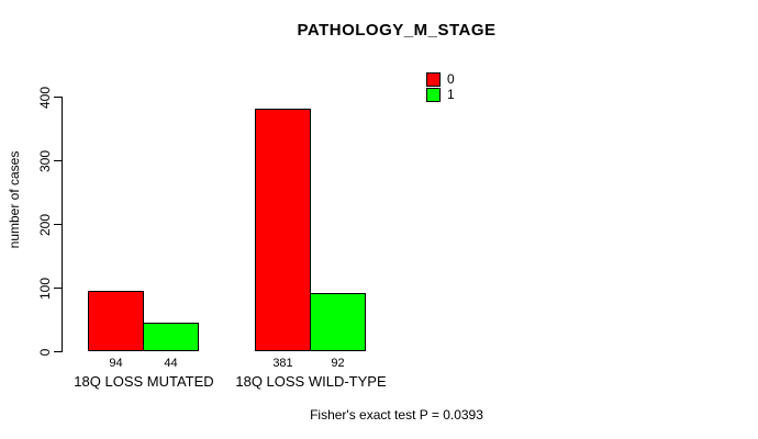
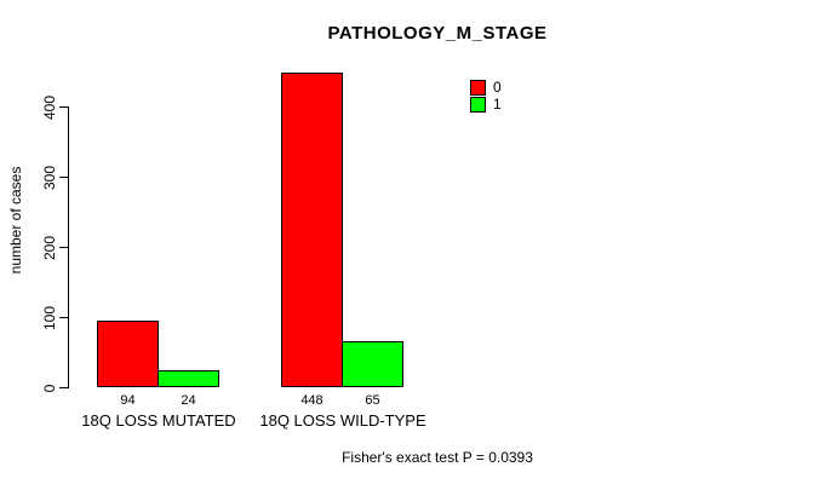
1/18Q LOSS MUTATED: 44 -> 24
0/18Q LOSS WILD-TYPE: 381 -> 448
1/18Q LOSS WILD-TYPE: 92 -> 65
